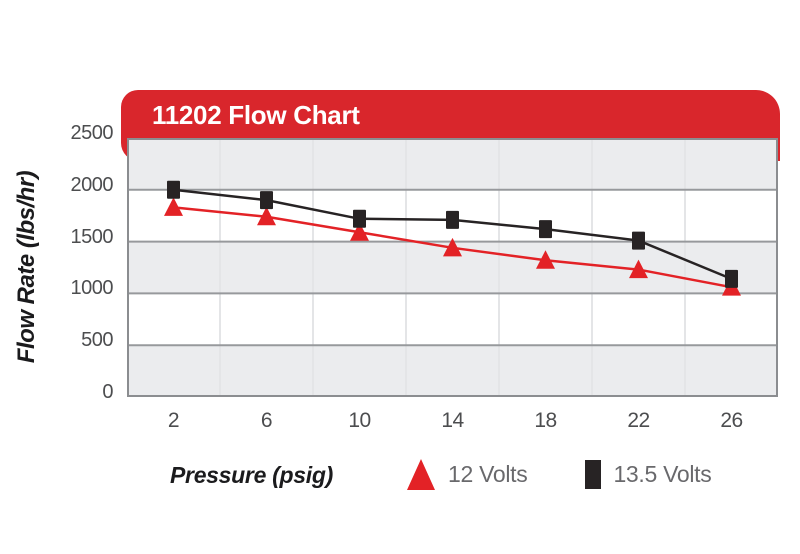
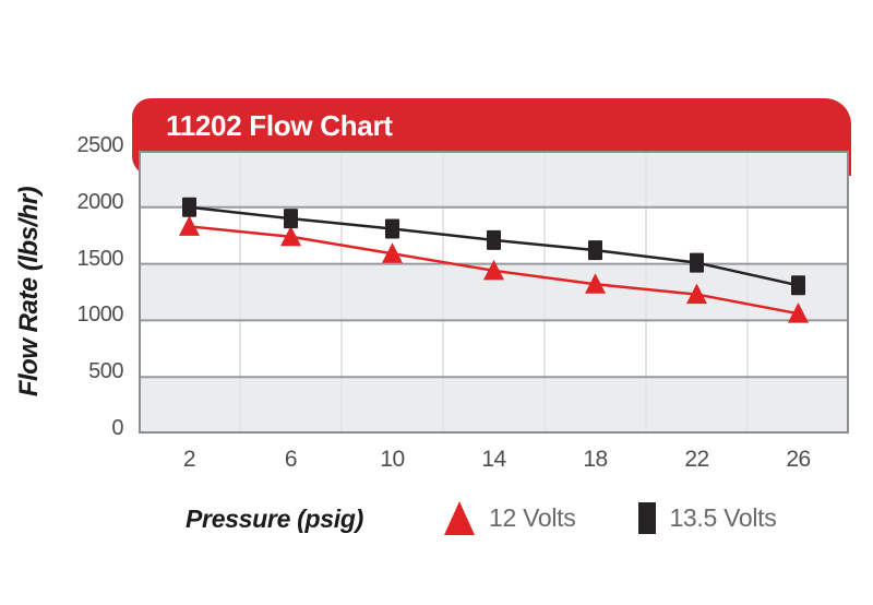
13.5 Volts/10: 1720 -> 1810
13.5 Volts/26: 1140 -> 1310
